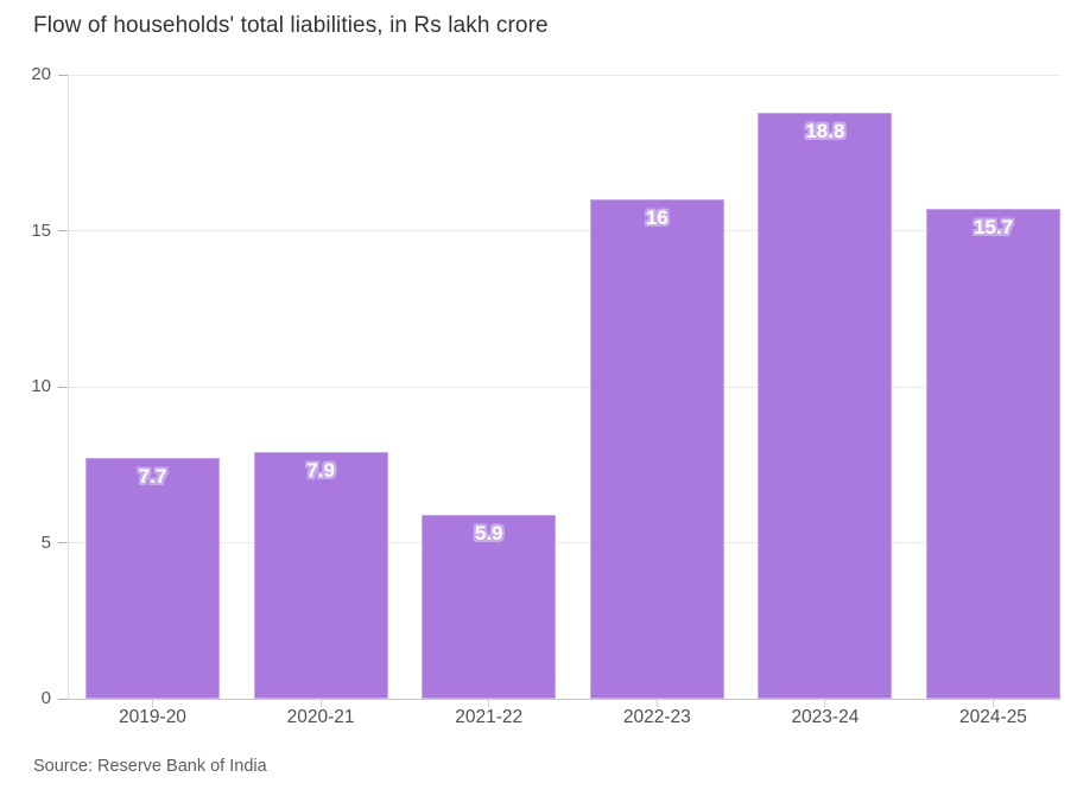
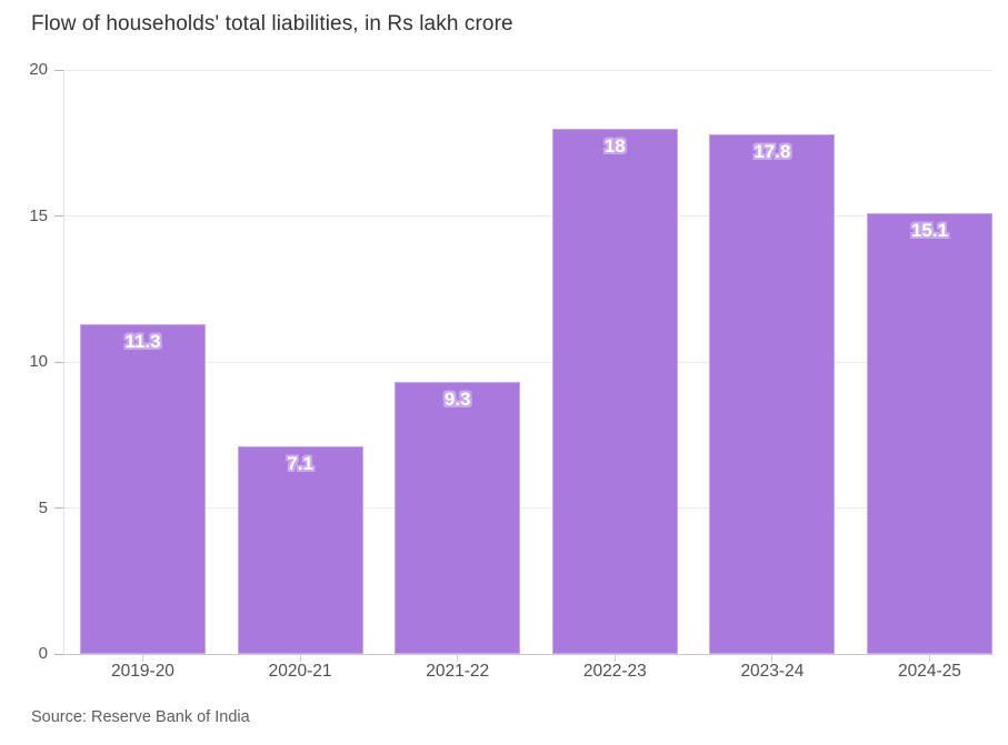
2019-20: 7.7 -> 11.3
2020-21: 7.9 -> 7.1
2021-22: 5.9 -> 9.3
2022-23: 16 -> 18
2023-24: 18.8 -> 17.8
2024-25: 15.7 -> 15.1
